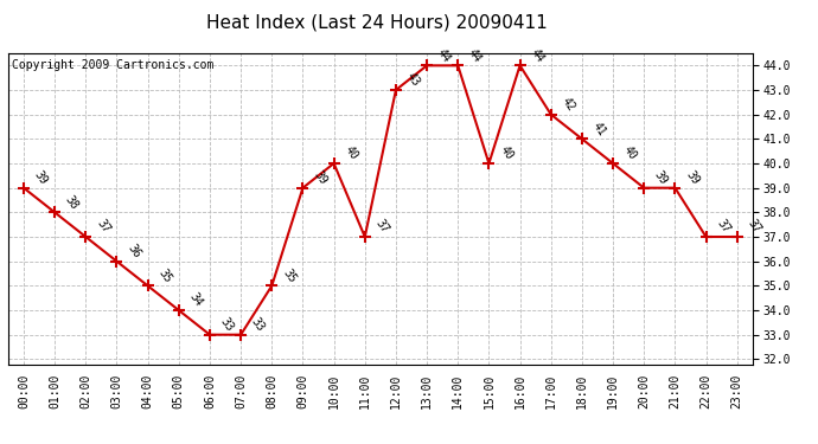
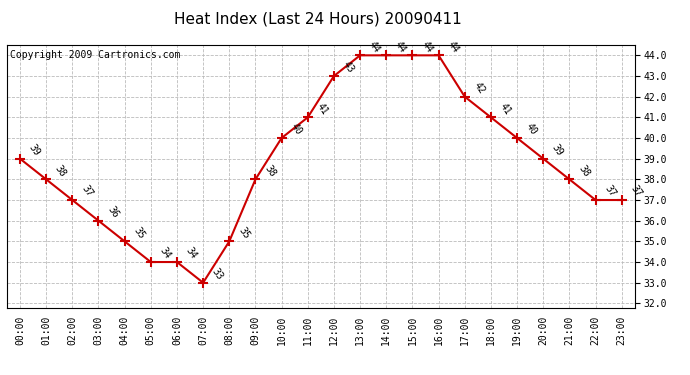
06:00: 33 -> 34
09:00: 39 -> 38
11:00: 37 -> 41
15:00: 40 -> 44
21:00: 39 -> 38
